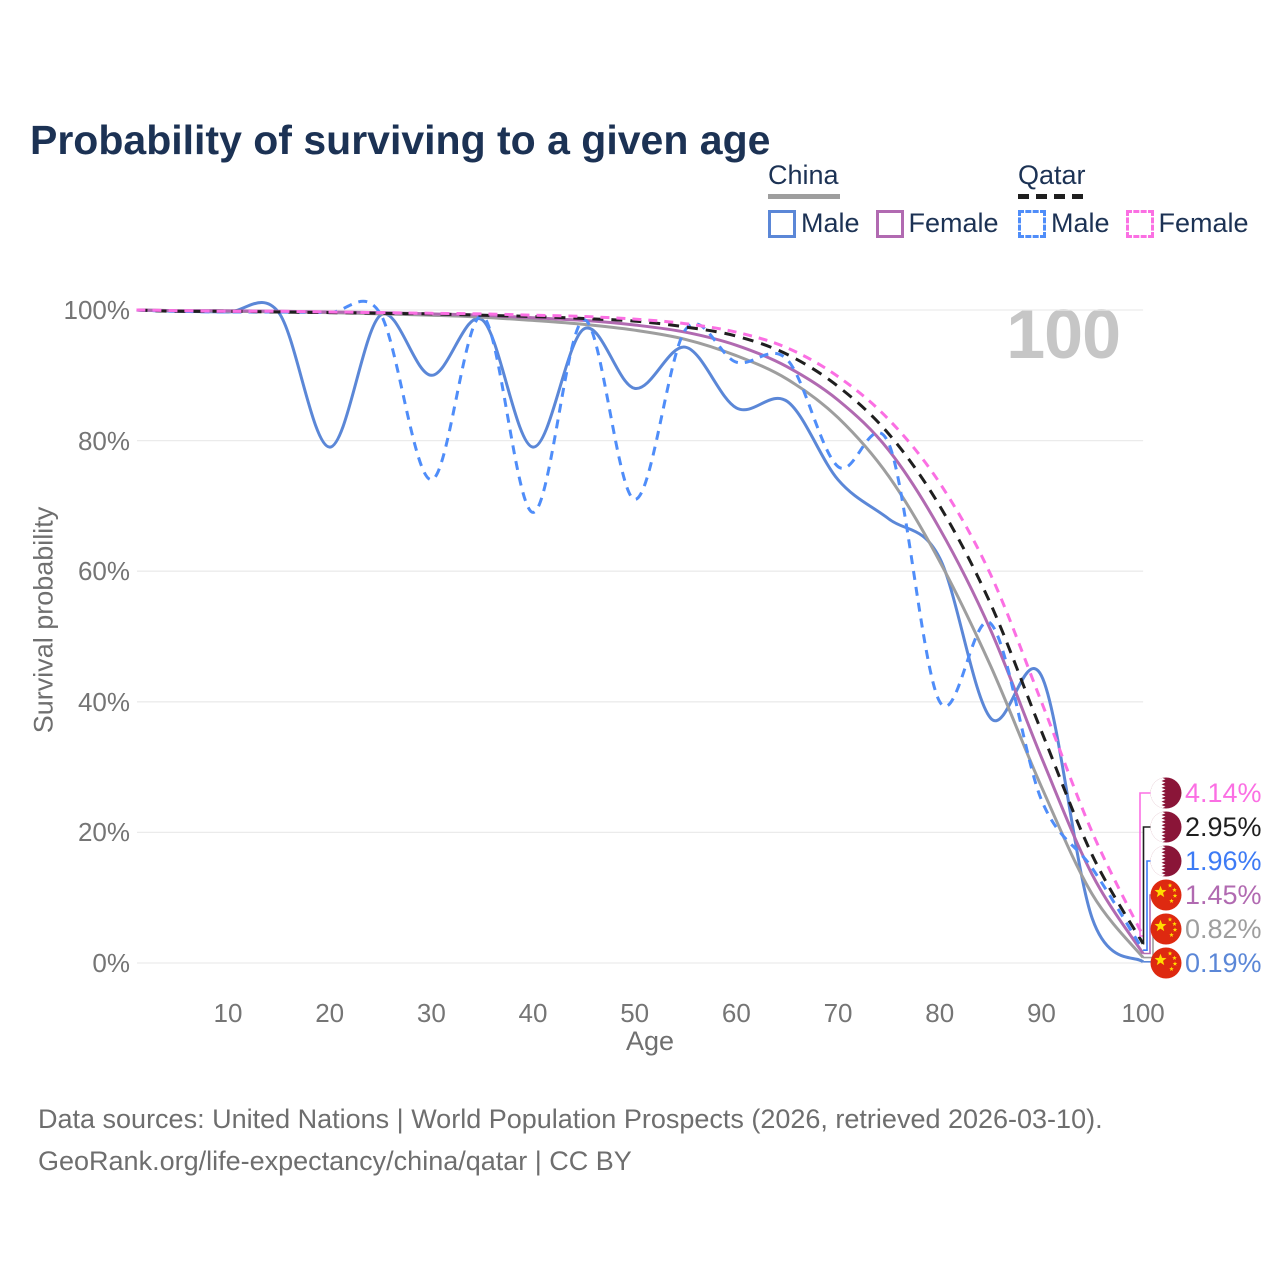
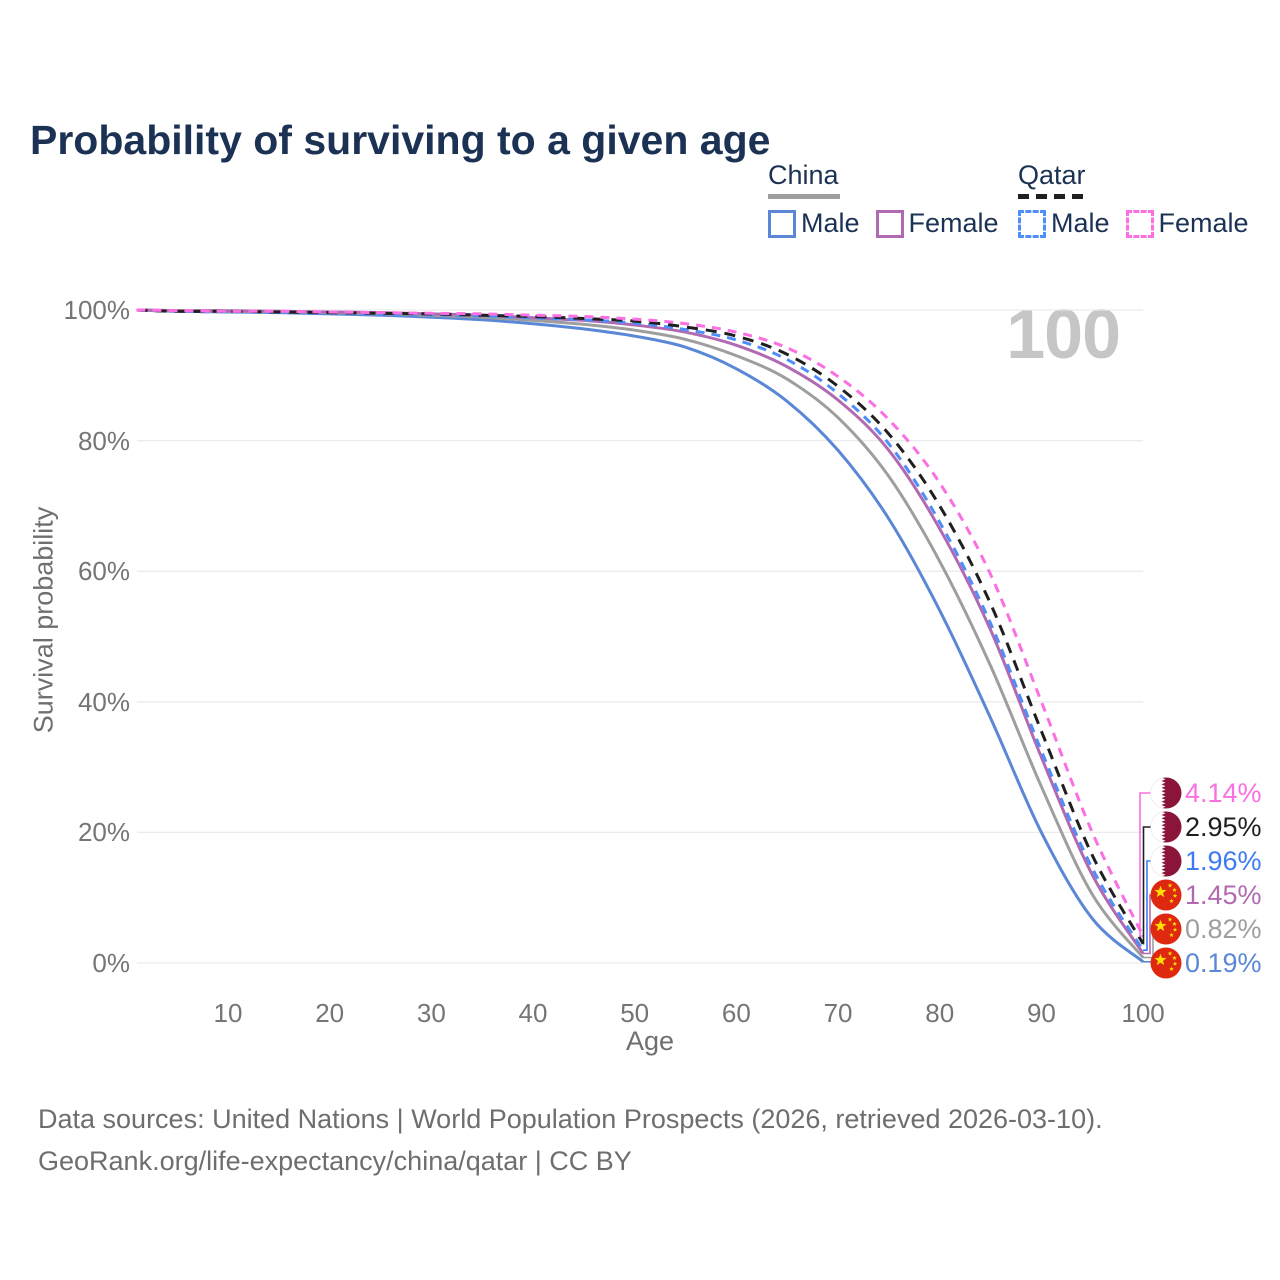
China Male/20: 79% -> 99%
China Male/30: 90% -> 99%
Qatar Male/30: 74% -> 99%
China Male/40: 79% -> 98%
Qatar Male/40: 69% -> 99%
China Male/50: 88% -> 96%
Qatar Male/50: 71% -> 98%
China Male/60: 85% -> 91%
Qatar Male/60: 92% -> 95%
China Male/70: 74% -> 78%
Qatar Male/70: 76% -> 87%
China Male/80: 62% -> 54%
Qatar Male/80: 40% -> 68%
China Male/90: 44% -> 20%
Qatar Male/90: 25% -> 32%
